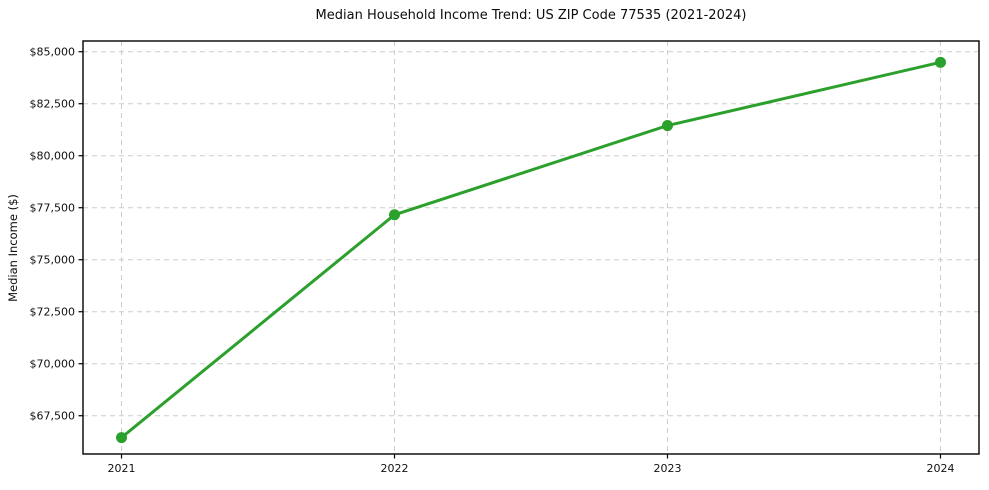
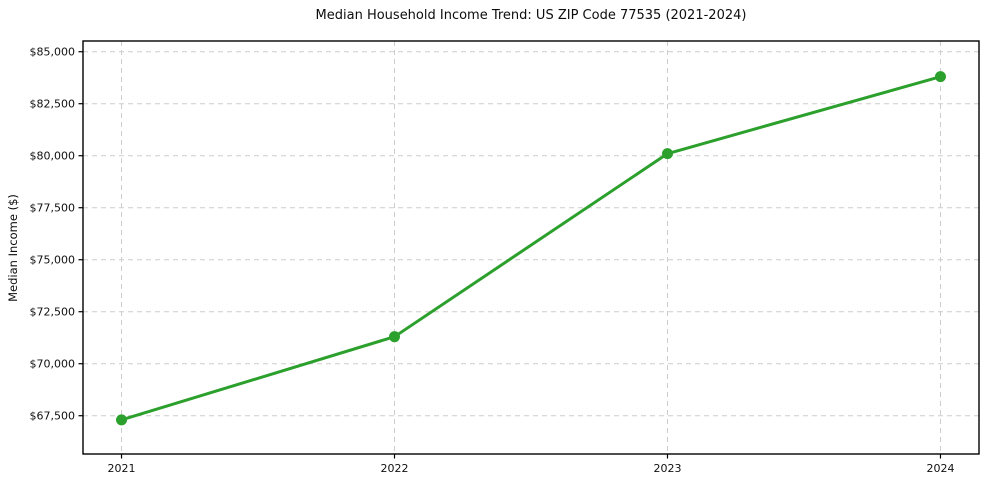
2021: $66400 -> $67300
2022: $77200 -> $71300
2023: $81400 -> $80100
2024: $84500 -> $83800
